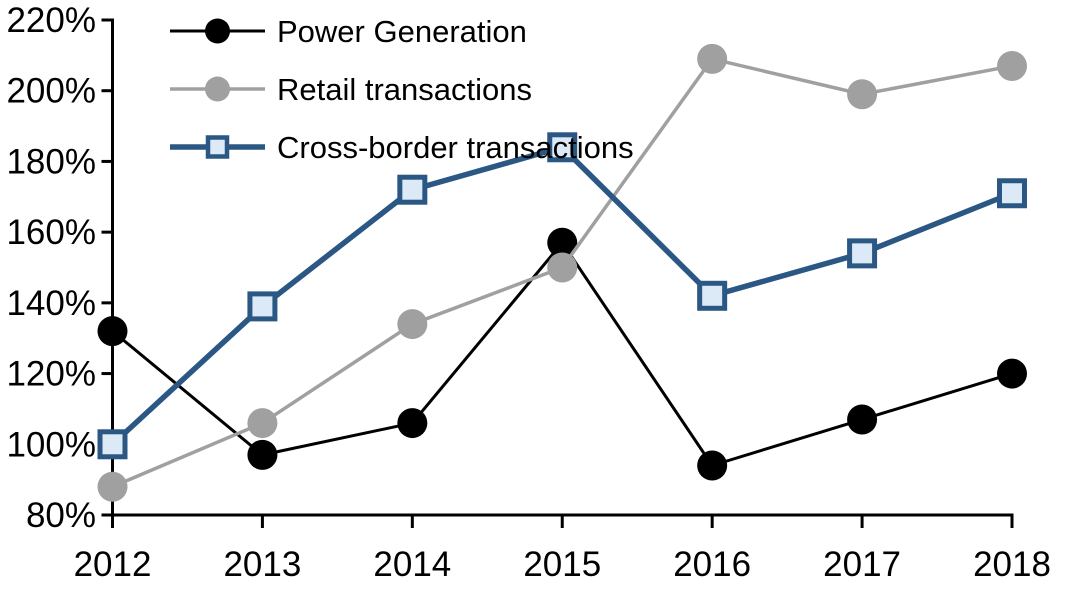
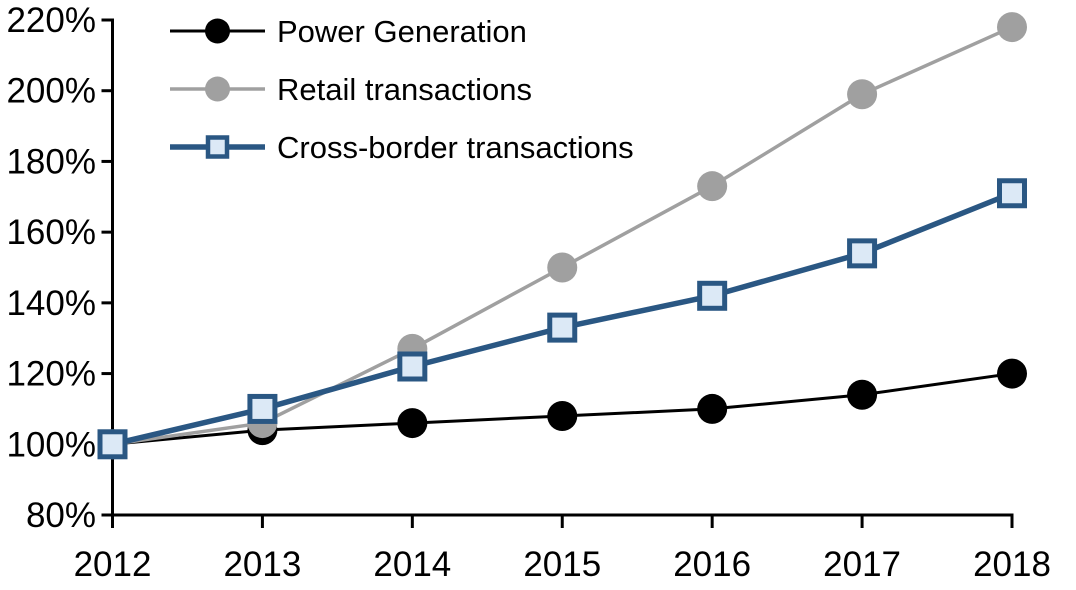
Power Generation/2012: 132% -> 100%
Retail transactions/2012: 88% -> 100%
Power Generation/2013: 97% -> 104%
Cross-border transactions/2013: 139% -> 110%
Retail transactions/2014: 134% -> 127%
Cross-border transactions/2014: 172% -> 122%
Power Generation/2015: 157% -> 108%
Cross-border transactions/2015: 184% -> 133%
Power Generation/2016: 94% -> 110%
Retail transactions/2016: 209% -> 173%
Power Generation/2017: 107% -> 114%
Retail transactions/2018: 207% -> 218%
